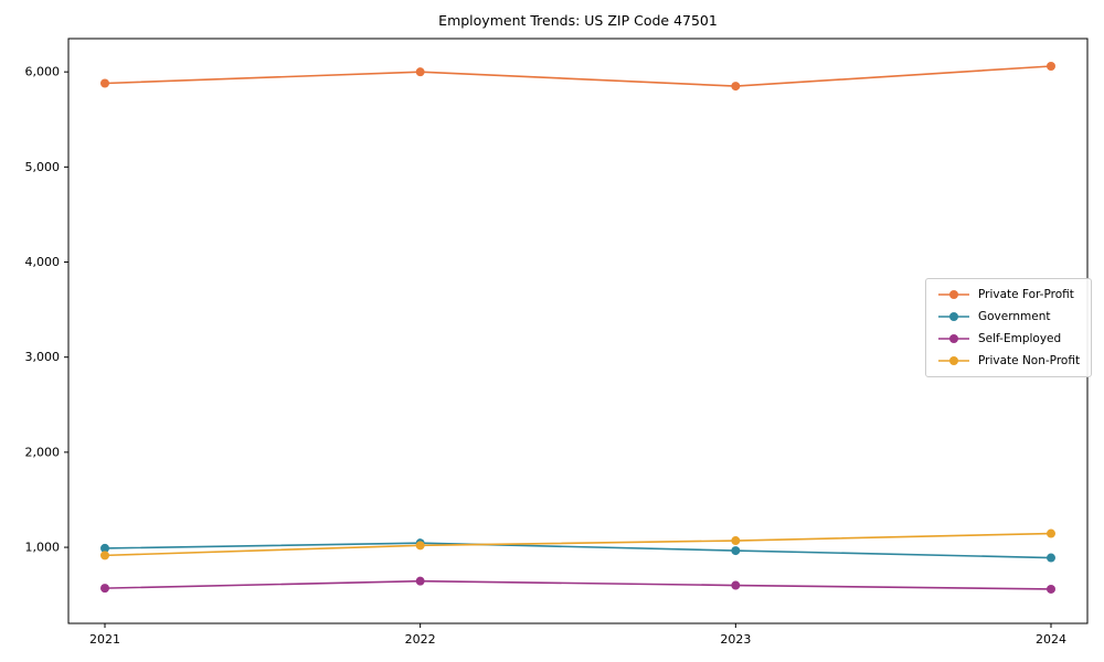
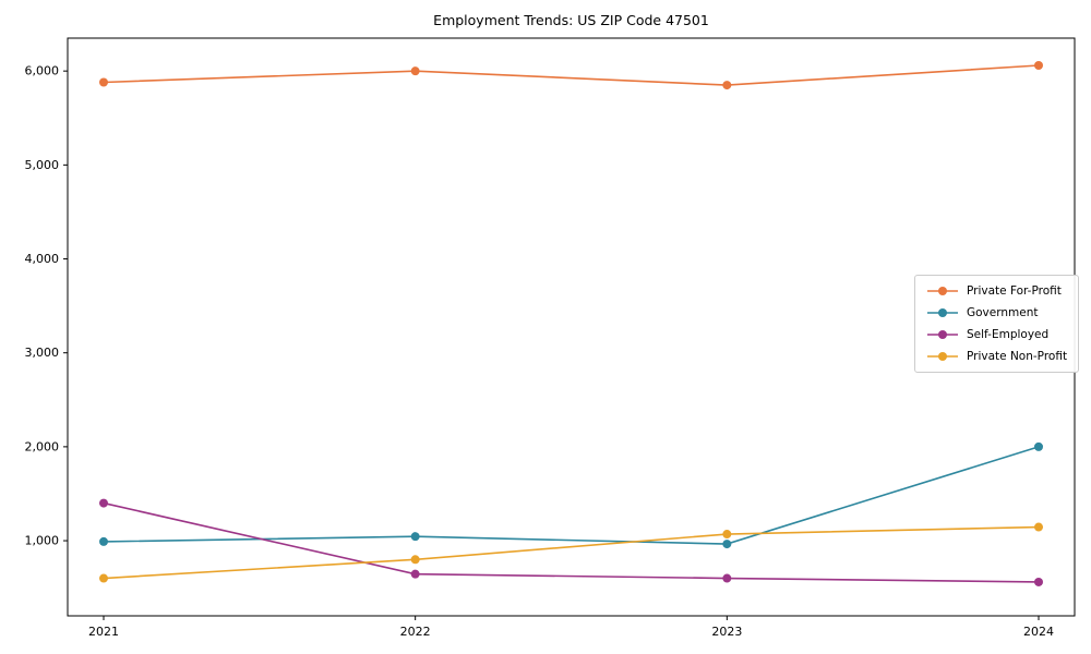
Self-Employed/2021: 600 -> 1400
Private Non-Profit/2021: 900 -> 600
Private Non-Profit/2022: 1000 -> 800
Government/2024: 900 -> 2000
